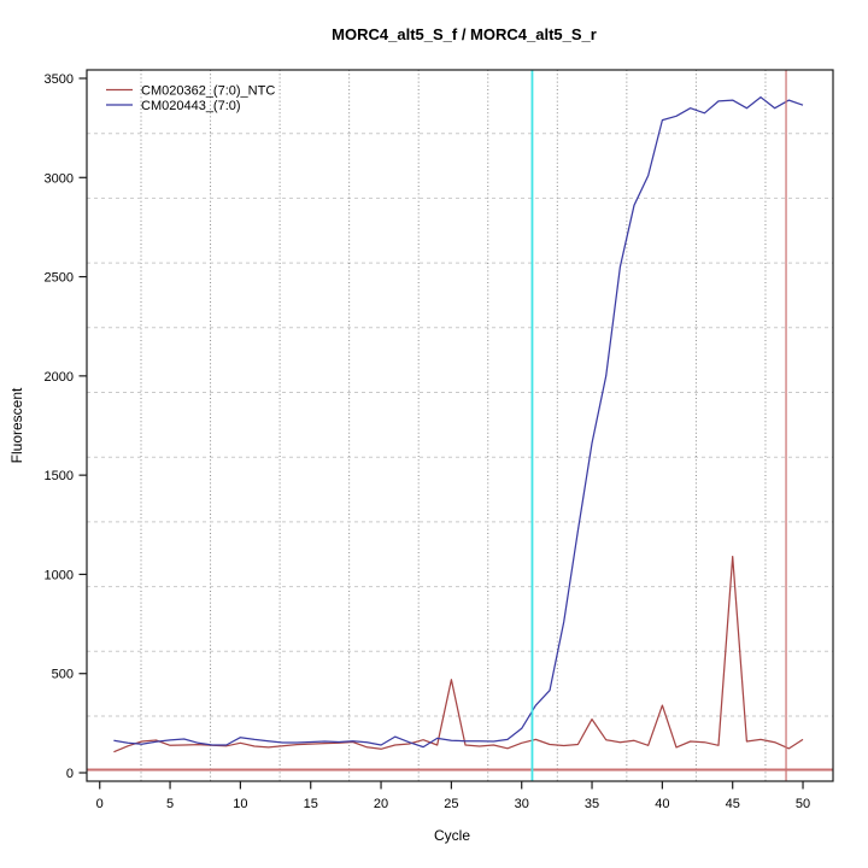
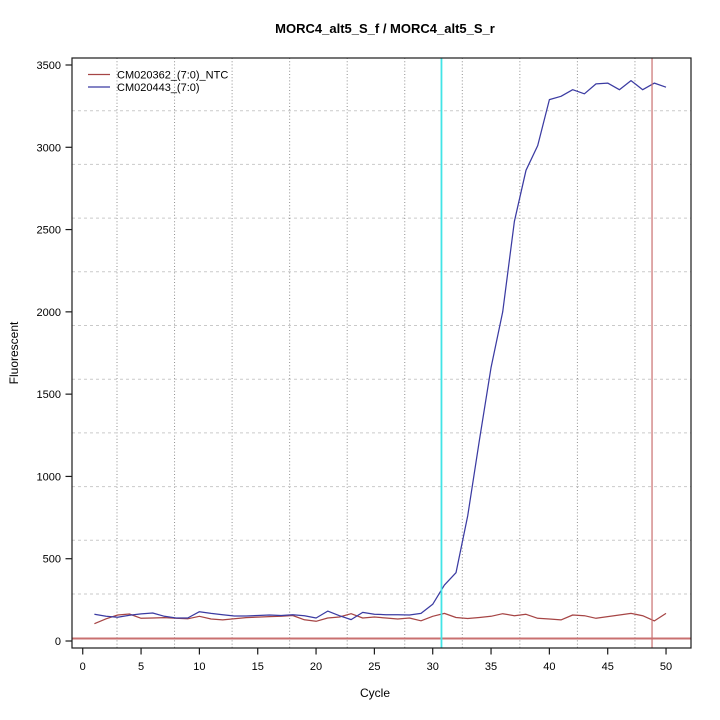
CM020362_(7:0)_NTC/25: 470 -> 150
CM020362_(7:0)_NTC/35: 270 -> 150
CM020362_(7:0)_NTC/40: 340 -> 130
CM020362_(7:0)_NTC/45: 1090 -> 150
